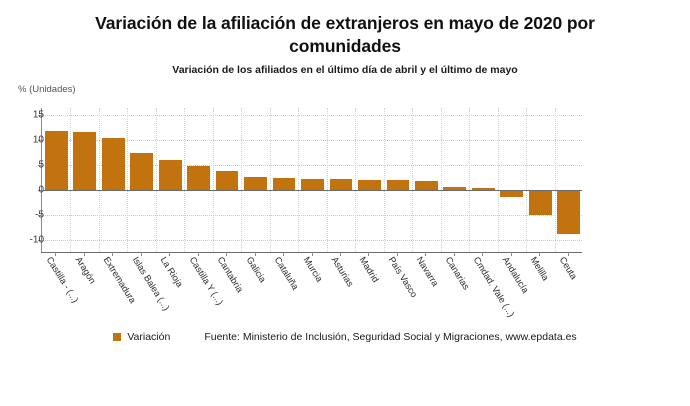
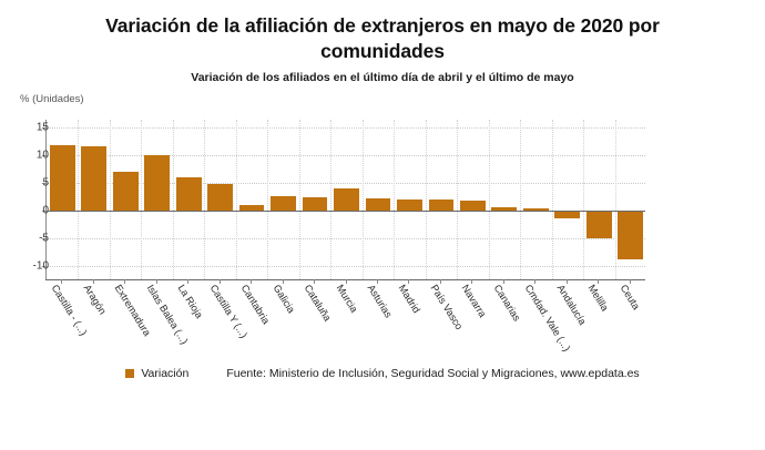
Extremadura: 10 -> 7
Islas Balea (...): 8 -> 10
Cantabria: 4 -> 1
Murcia: 2 -> 4
